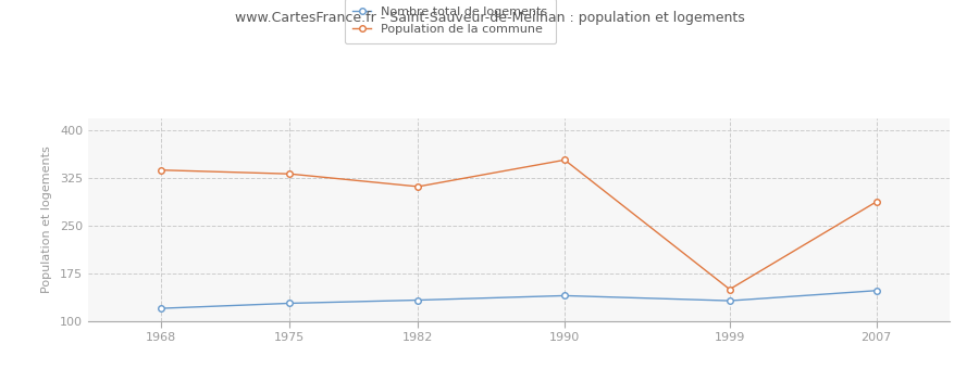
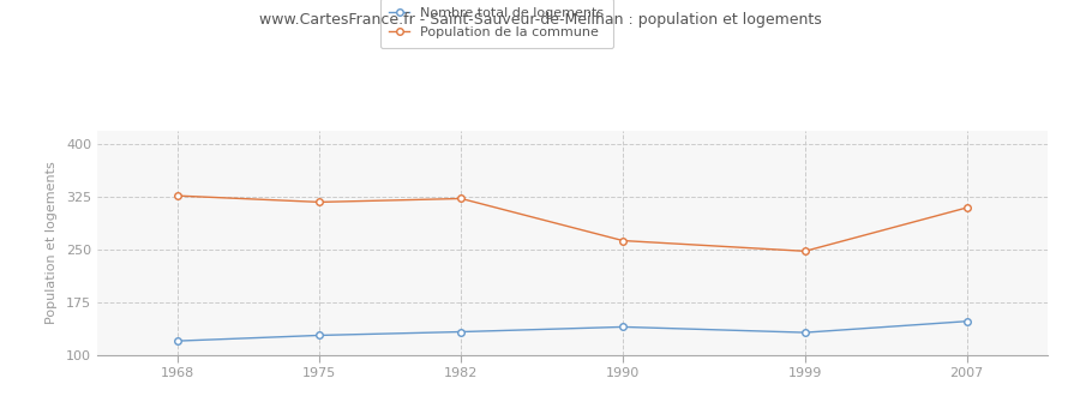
Population de la commune/1968: 338 -> 327
Population de la commune/1975: 332 -> 318
Population de la commune/1982: 312 -> 323
Population de la commune/1990: 354 -> 263
Population de la commune/1999: 150 -> 248
Population de la commune/2007: 288 -> 310
